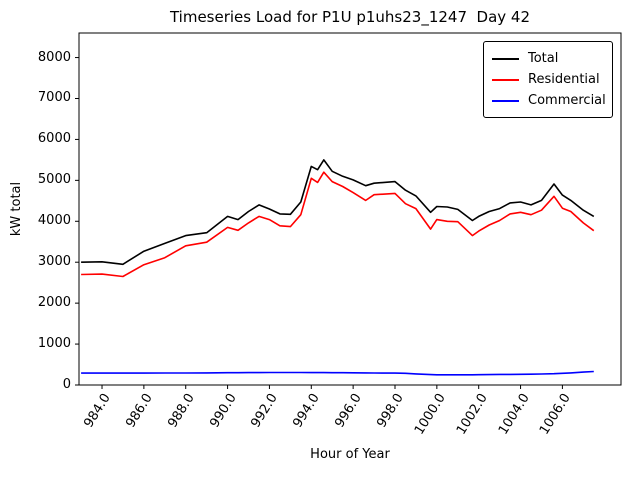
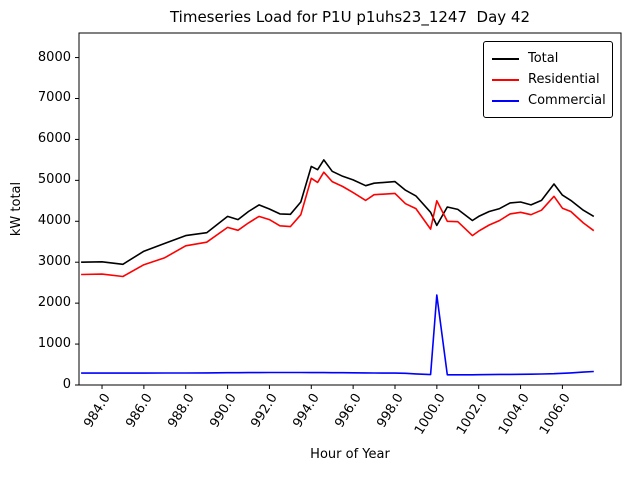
Total/1000: 4400 -> 3900
Residential/1000: 4000 -> 4500
Commercial/1000: 200 -> 2200
